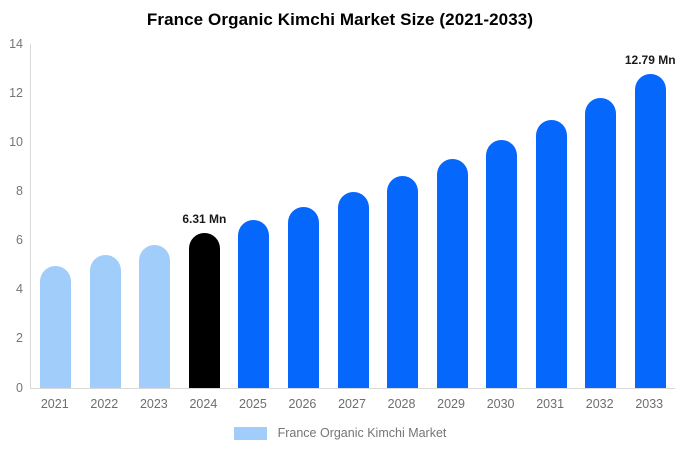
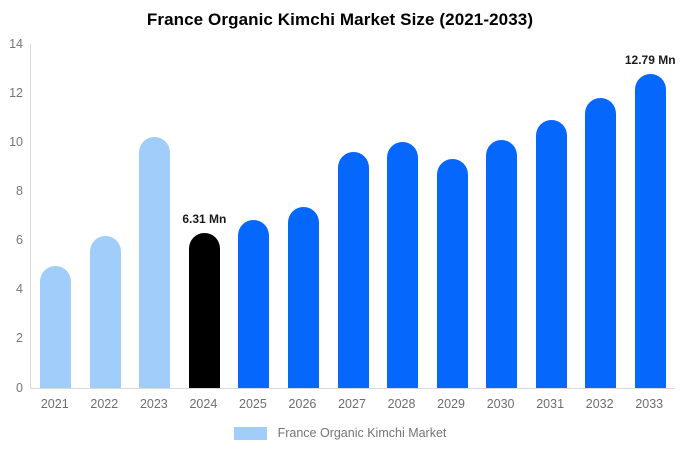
2022: 5.4 -> 6.2
2023: 5.8 -> 10.2
2027: 8.0 -> 9.6
2028: 8.6 -> 10.0
